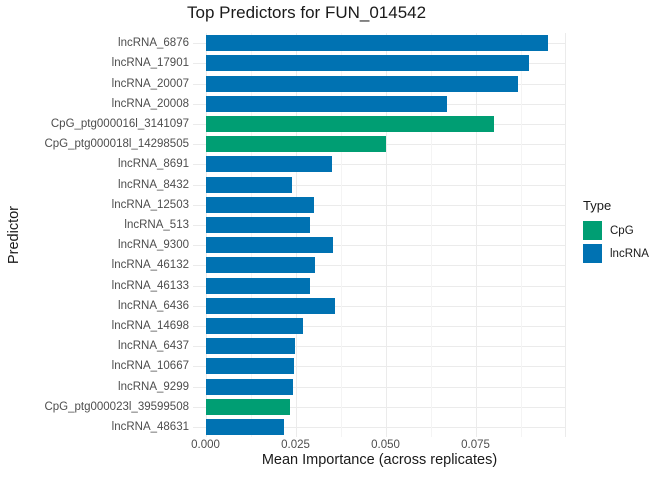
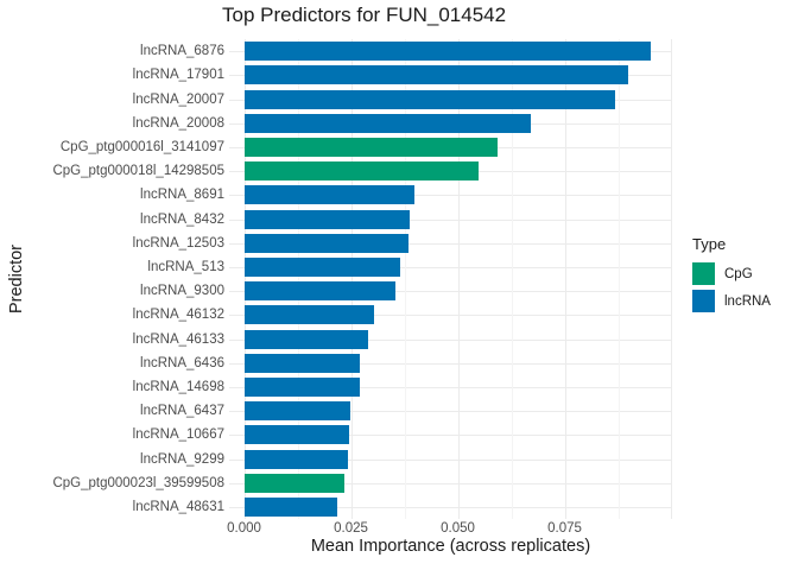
CpG_ptg000016l_3141097: 0.080 -> 0.059
CpG_ptg000018l_14298505: 0.050 -> 0.055
lncRNA_8691: 0.035 -> 0.040
lncRNA_8432: 0.024 -> 0.039
lncRNA_12503: 0.030 -> 0.038
lncRNA_513: 0.029 -> 0.037
lncRNA_6436: 0.036 -> 0.027
